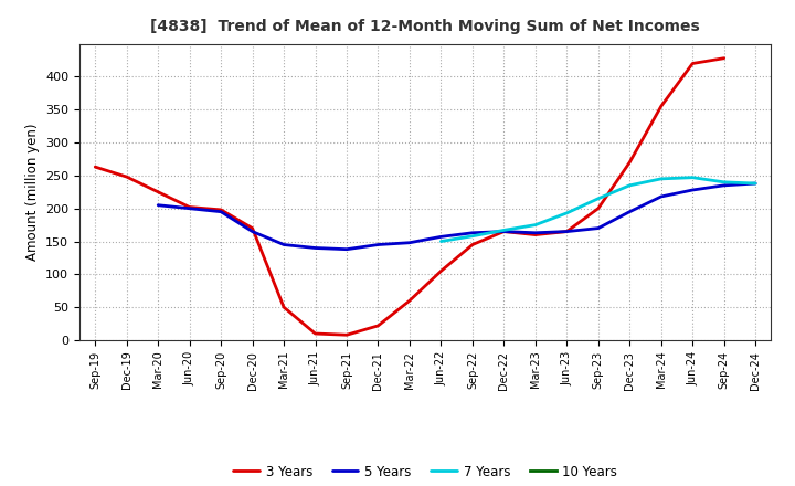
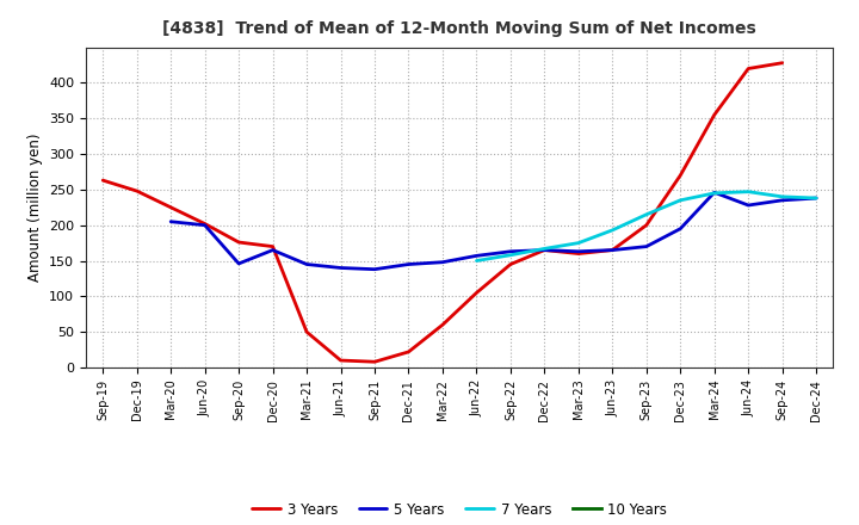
3 Years/Sep-20: 198 -> 176
5 Years/Sep-20: 195 -> 146
5 Years/Mar-24: 218 -> 246
